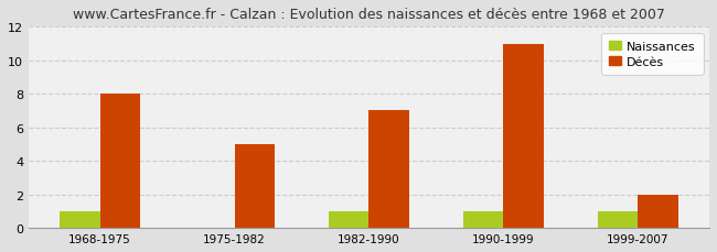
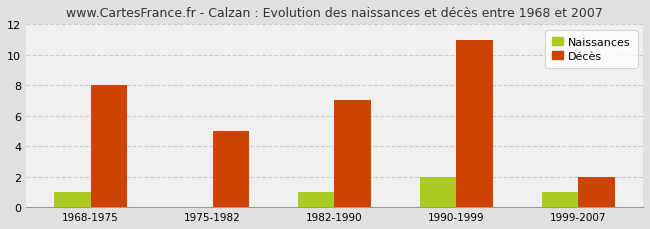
Naissances/1990-1999: 1 -> 2
